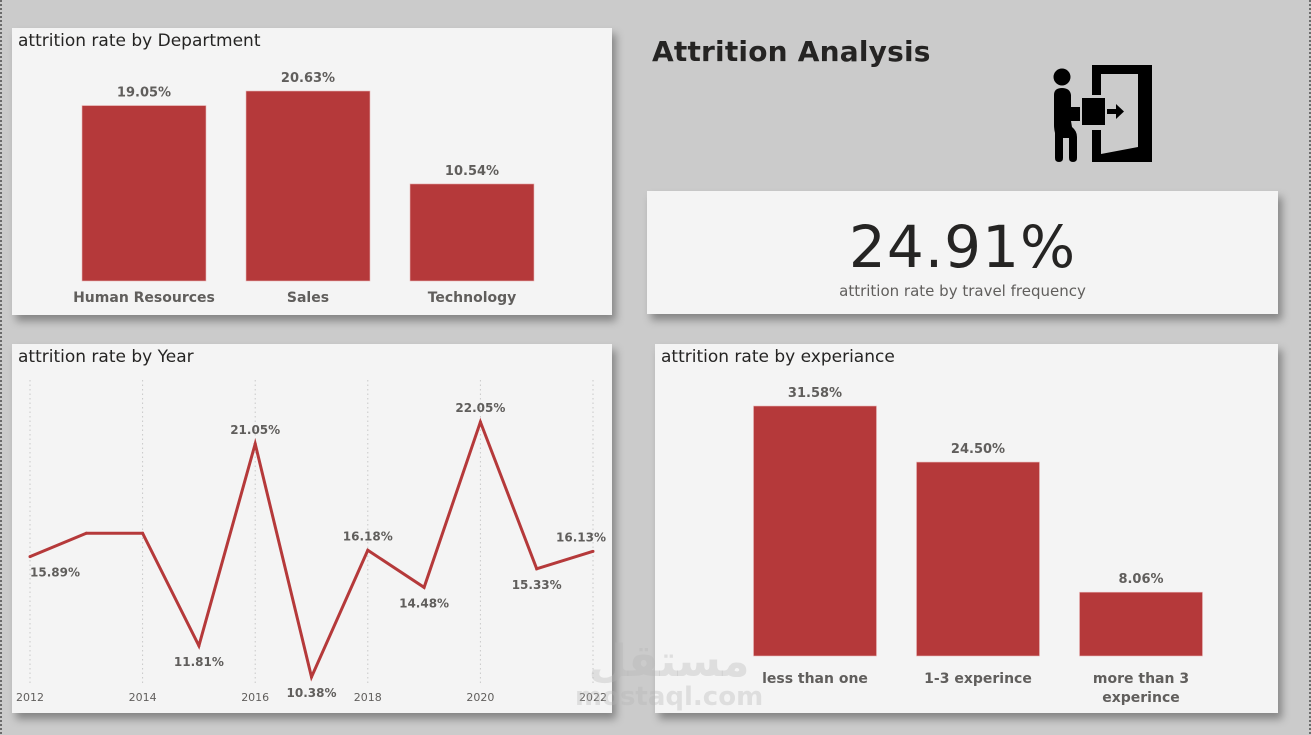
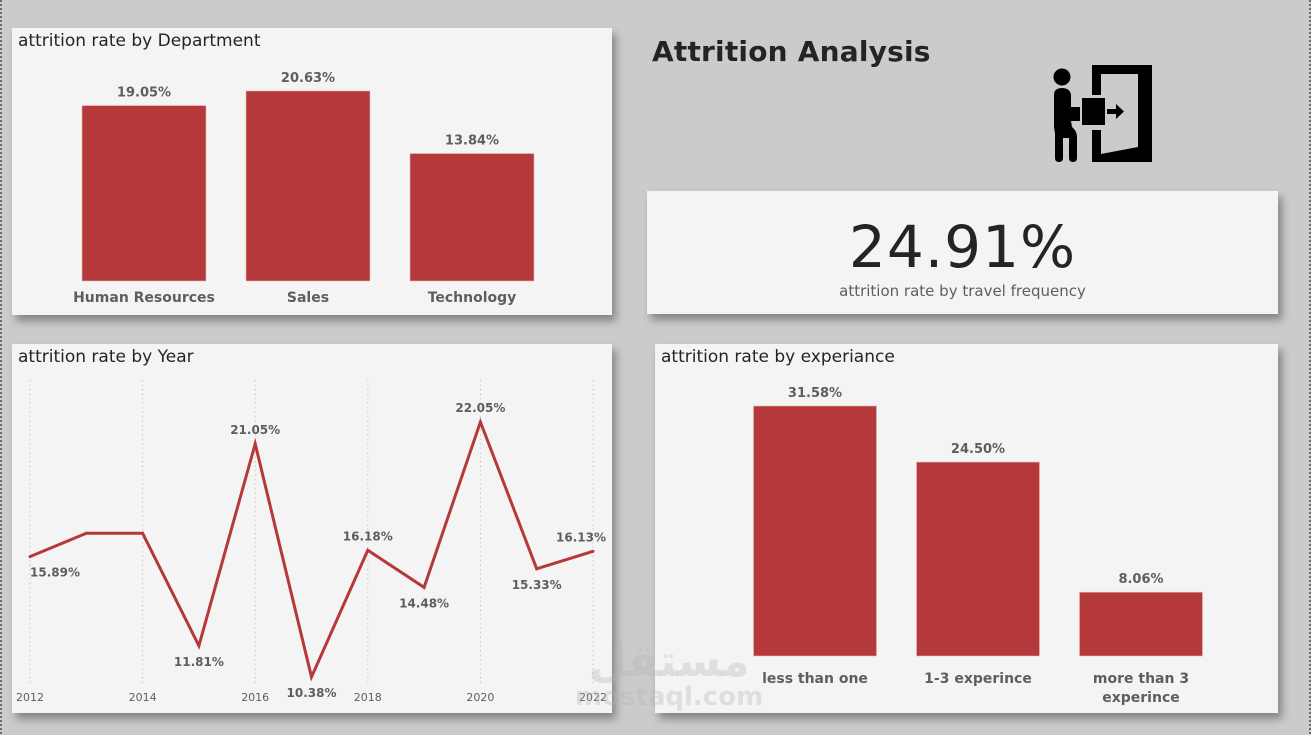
attrition rate by Department/Technology: 10.54% -> 13.84%
